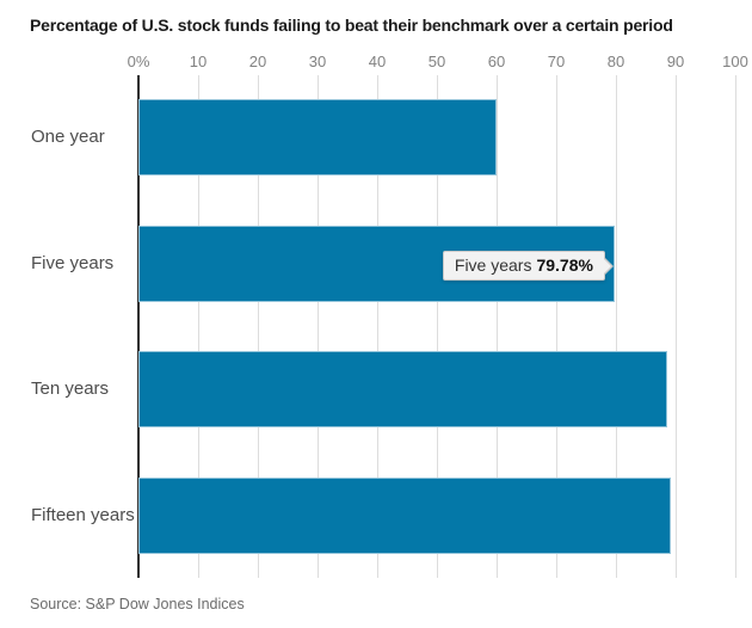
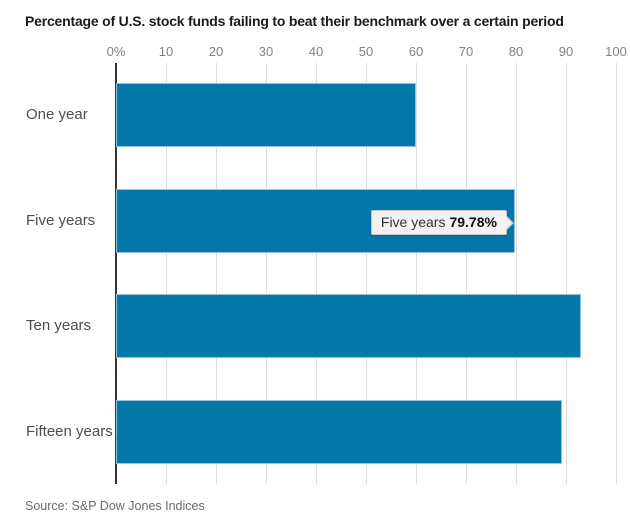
Ten years: 88 -> 93
